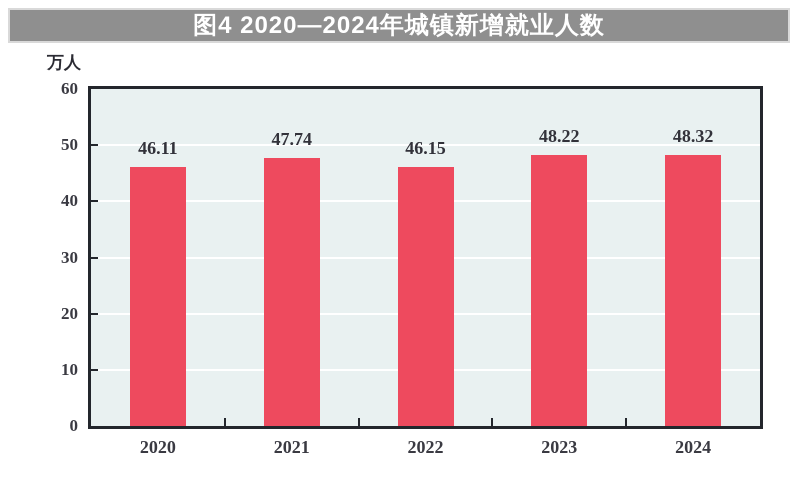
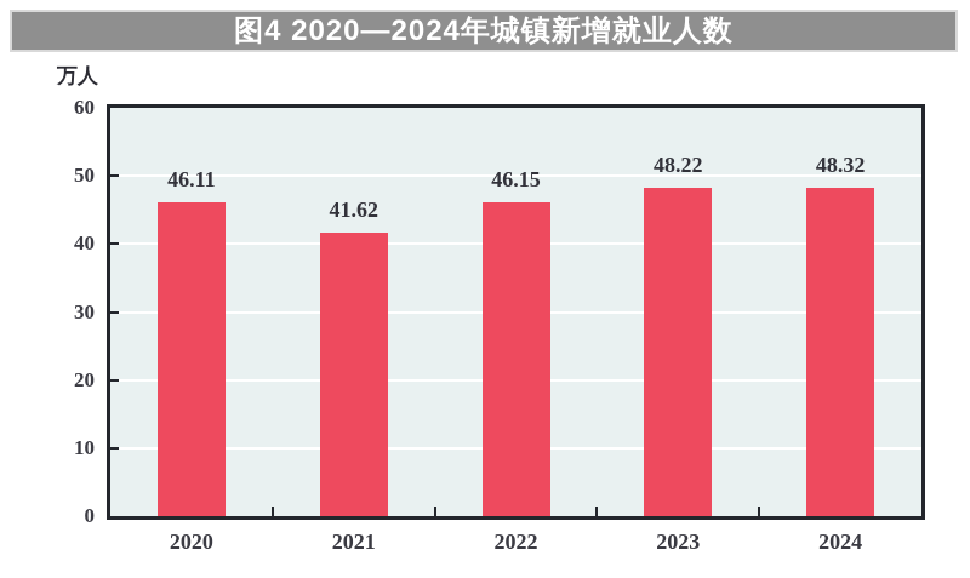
2021: 47.74 -> 41.62
